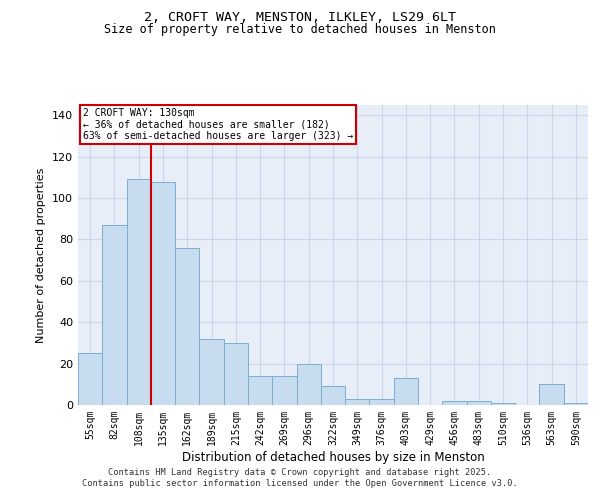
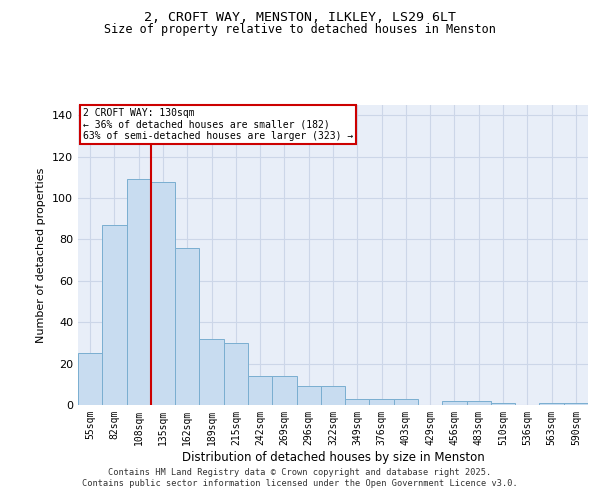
296sqm: 20 -> 9
403sqm: 13 -> 3
563sqm: 10 -> 1
